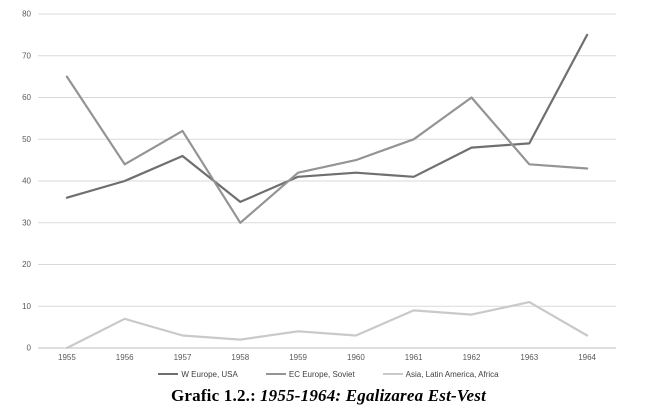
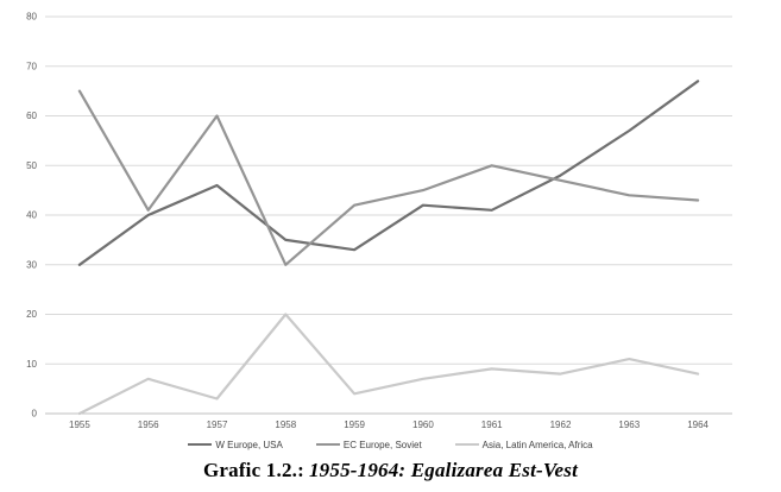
W Europe, USA/1955: 36 -> 30
EC Europe, Soviet/1956: 44 -> 41
EC Europe, Soviet/1957: 52 -> 60
Asia, Latin America, Africa/1958: 2 -> 20
W Europe, USA/1959: 41 -> 33
Asia, Latin America, Africa/1960: 3 -> 7
EC Europe, Soviet/1962: 60 -> 47
W Europe, USA/1963: 49 -> 57
W Europe, USA/1964: 75 -> 67
Asia, Latin America, Africa/1964: 3 -> 8
